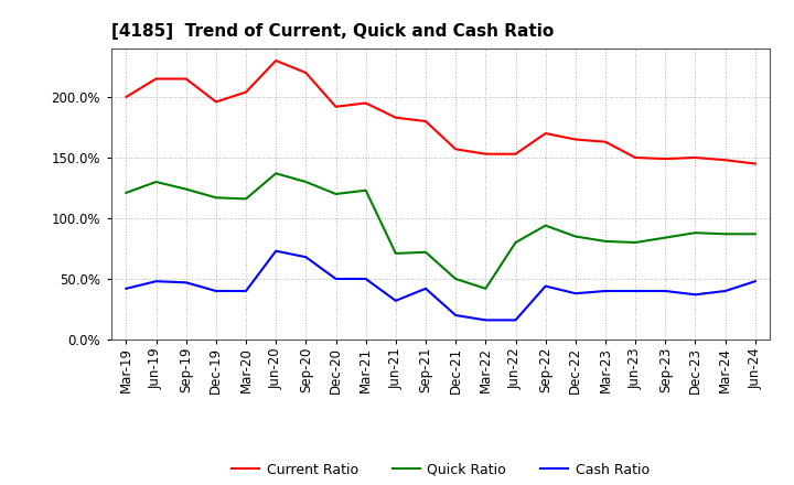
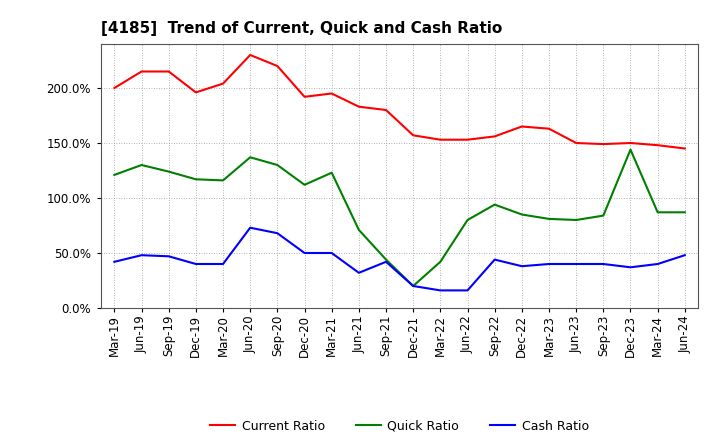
Quick Ratio/Dec-20: 120% -> 112%
Quick Ratio/Sep-21: 72% -> 44%
Quick Ratio/Dec-21: 50% -> 20%
Current Ratio/Sep-22: 170% -> 156%
Quick Ratio/Dec-23: 88% -> 144%
